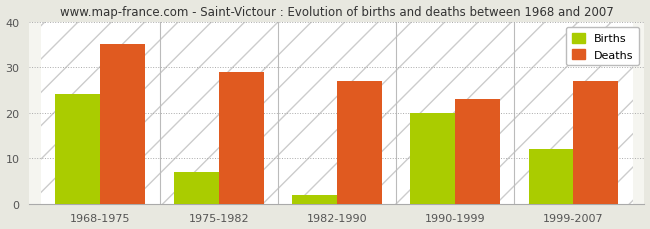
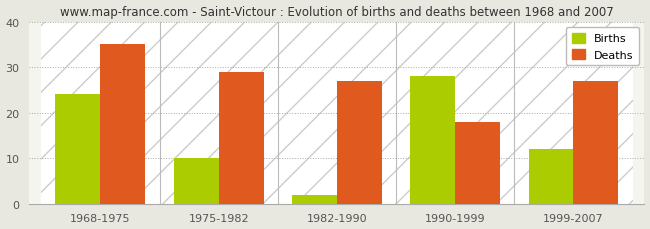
Births/1975-1982: 7 -> 10
Births/1990-1999: 20 -> 28
Deaths/1990-1999: 23 -> 18
